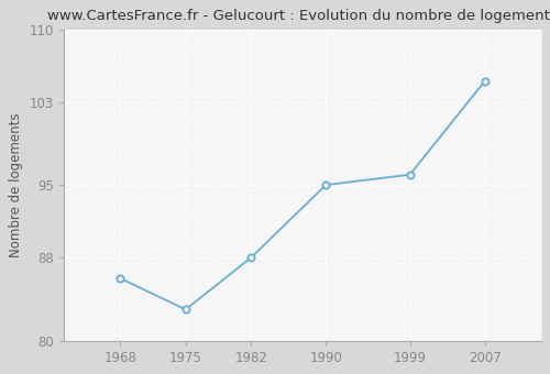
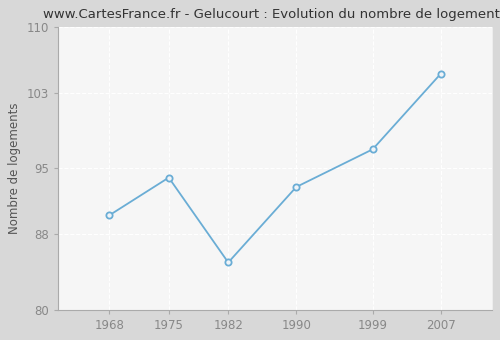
1968: 86 -> 90
1975: 83 -> 94
1982: 88 -> 85
1990: 95 -> 93
1999: 96 -> 97
